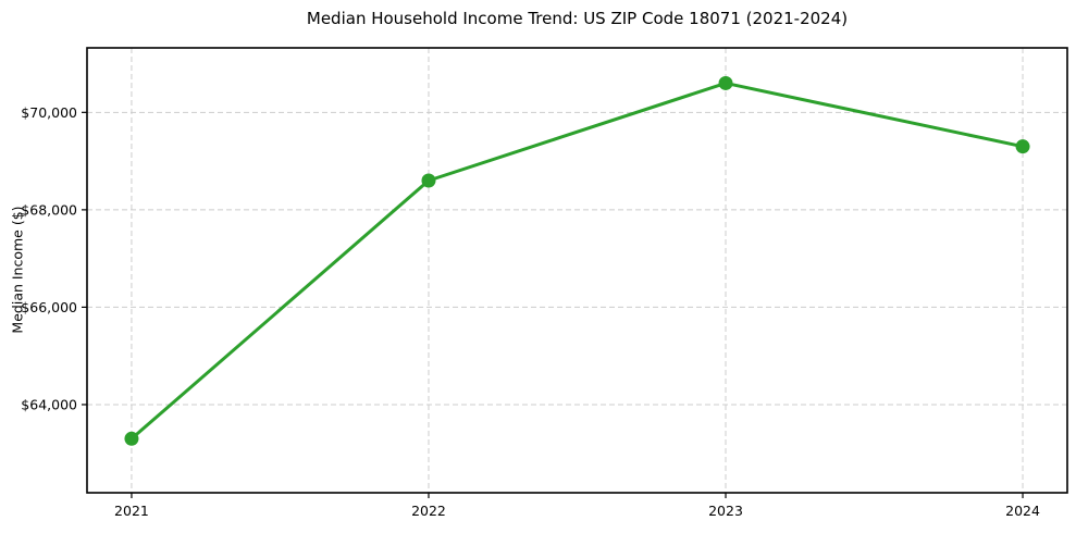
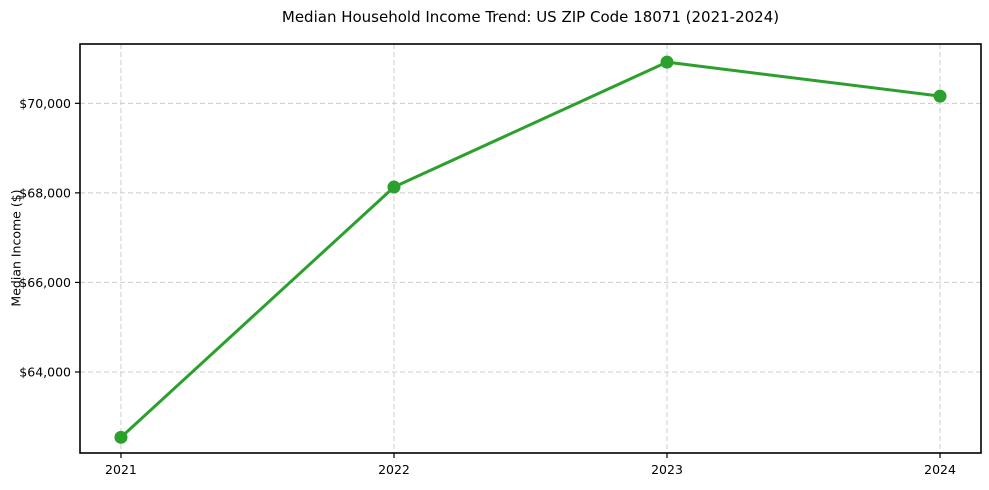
2021: $63300 -> $62500
2022: $68600 -> $68100
2023: $70600 -> $70900
2024: $69300 -> $70200
